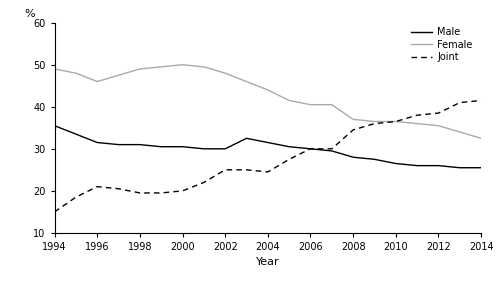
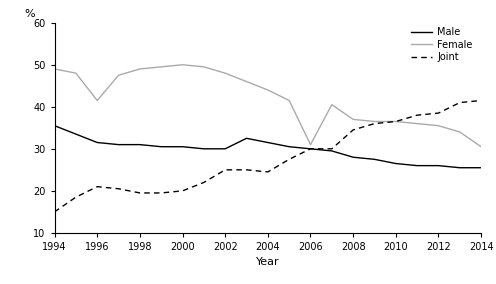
Female/1996: 46.0 -> 41.5
Female/2006: 40.5 -> 31.0
Female/2014: 32.5 -> 30.5
